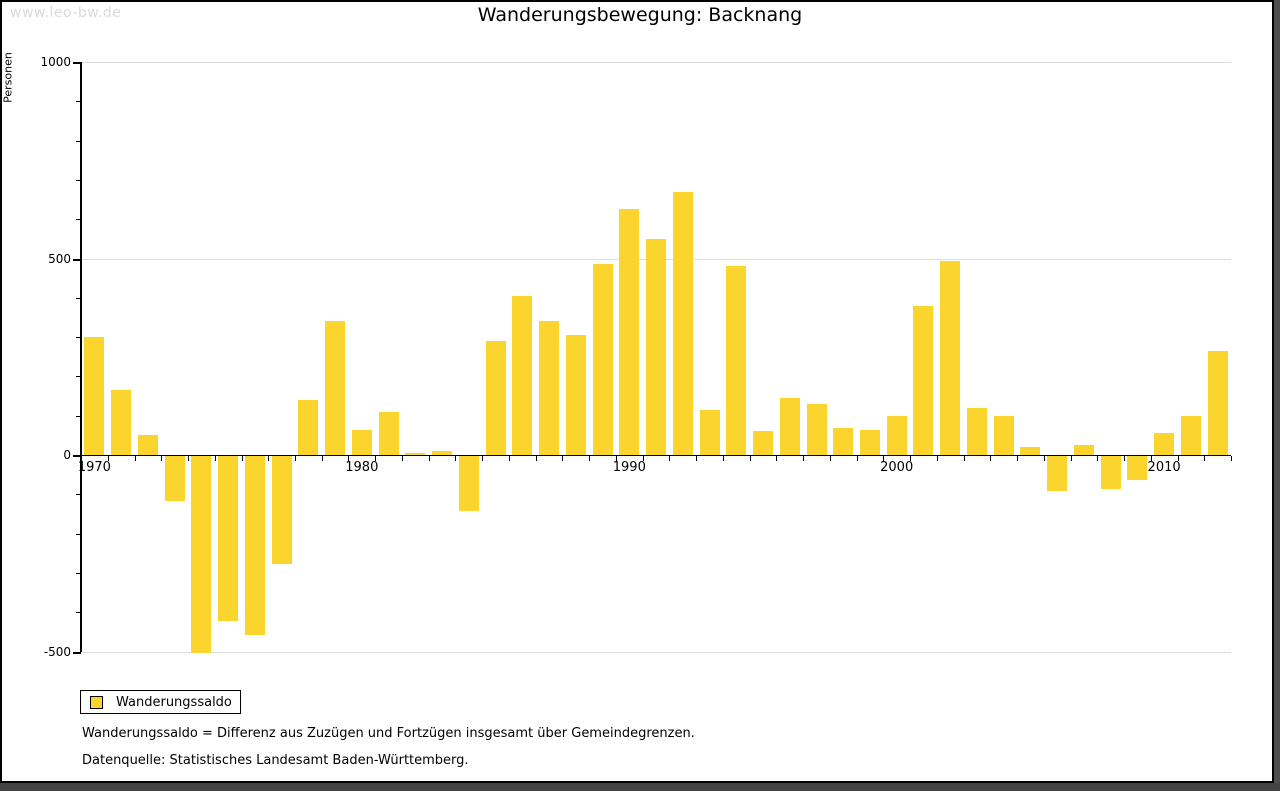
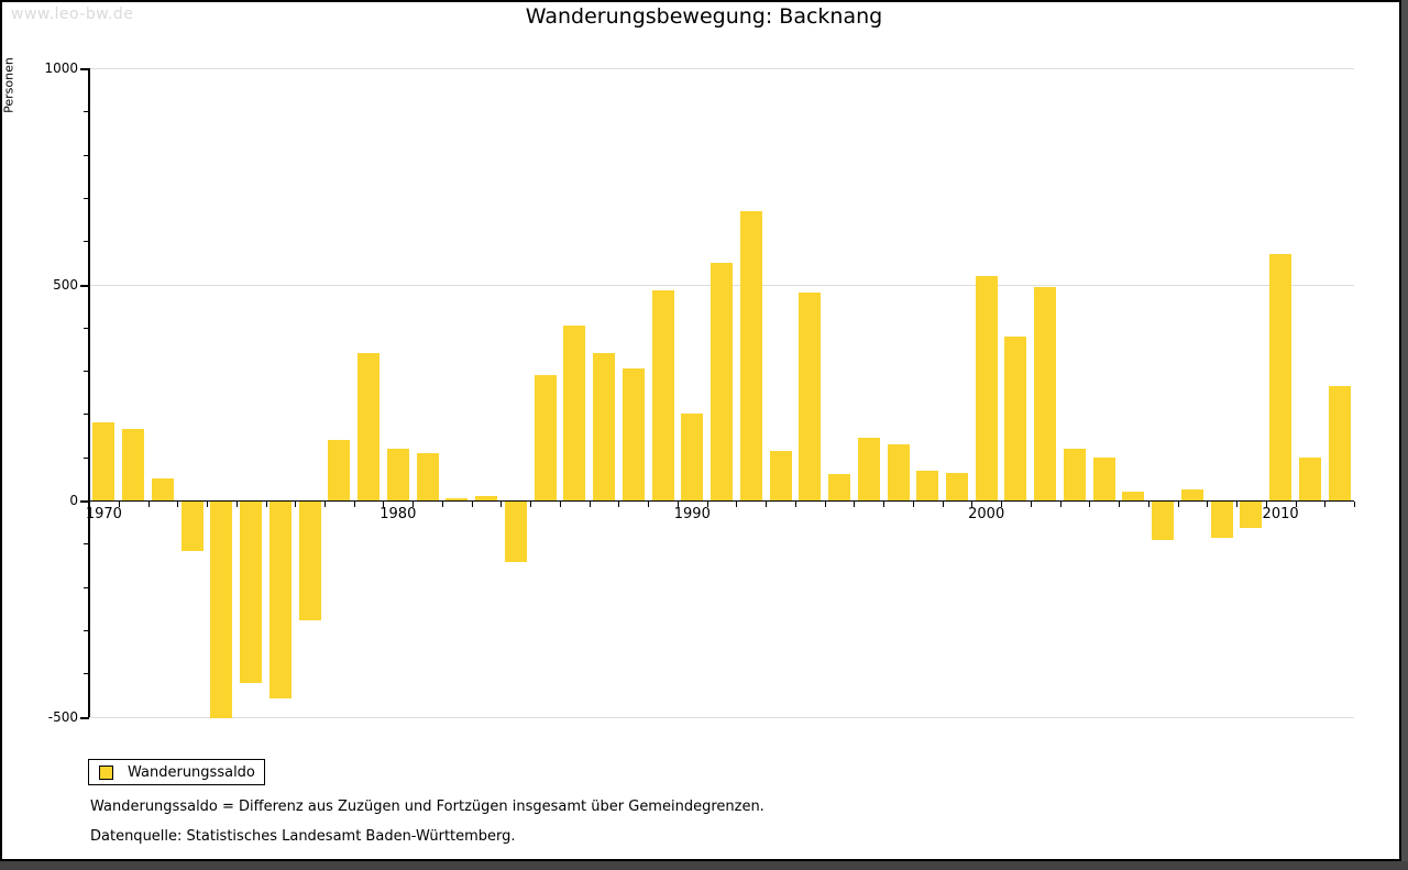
1970: 300 -> 180
1980: 60 -> 120
1990: 620 -> 200
2000: 100 -> 520
2010: 60 -> 570
